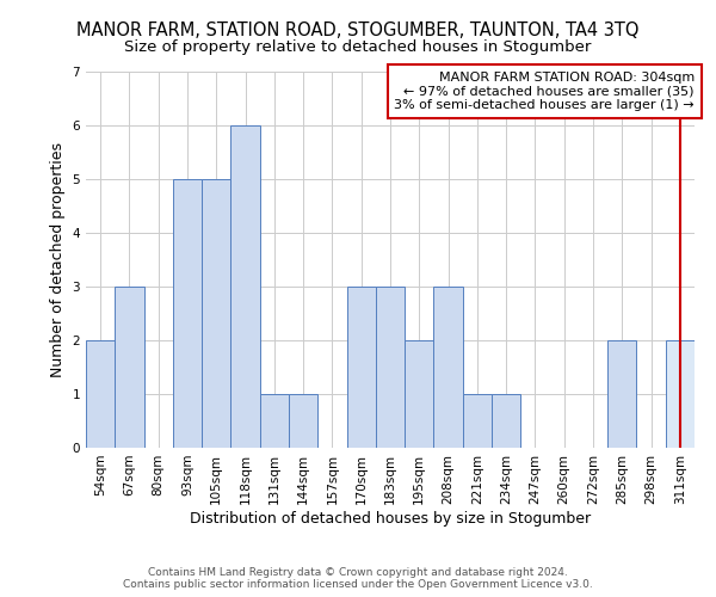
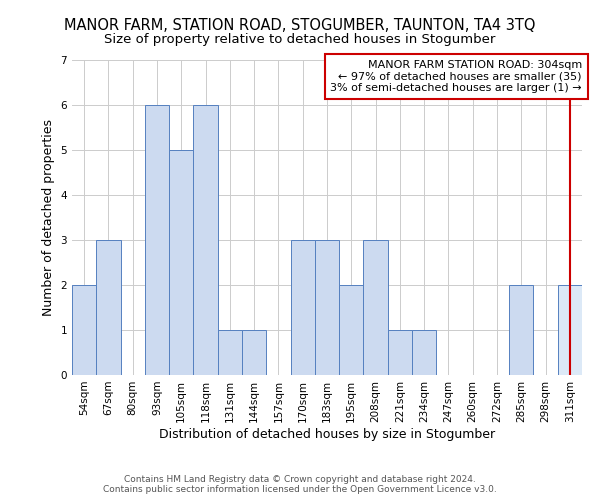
93sqm: 5 -> 6
